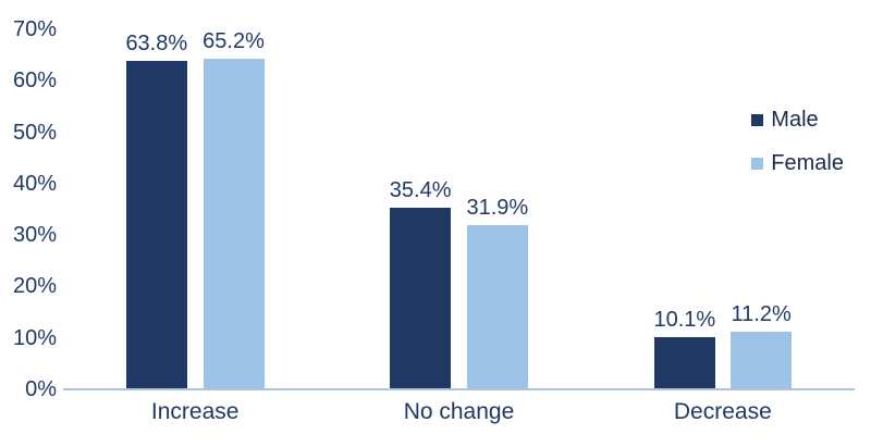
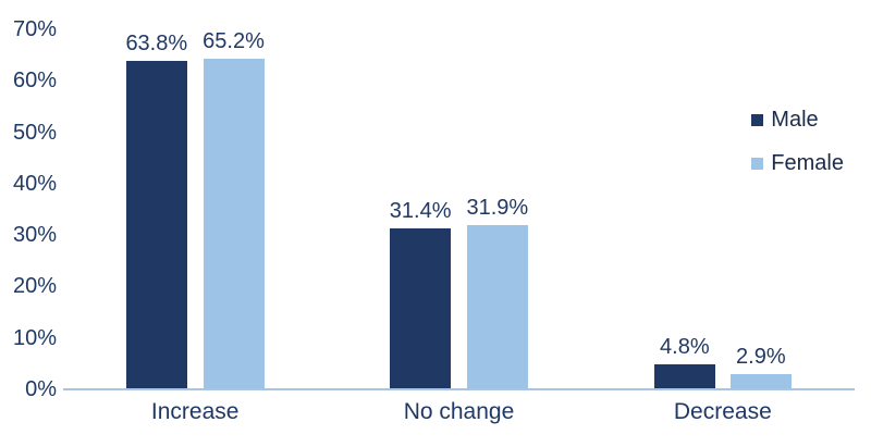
Male/No change: 35.4% -> 31.4%
Male/Decrease: 10.1% -> 4.8%
Female/Decrease: 11.2% -> 2.9%
